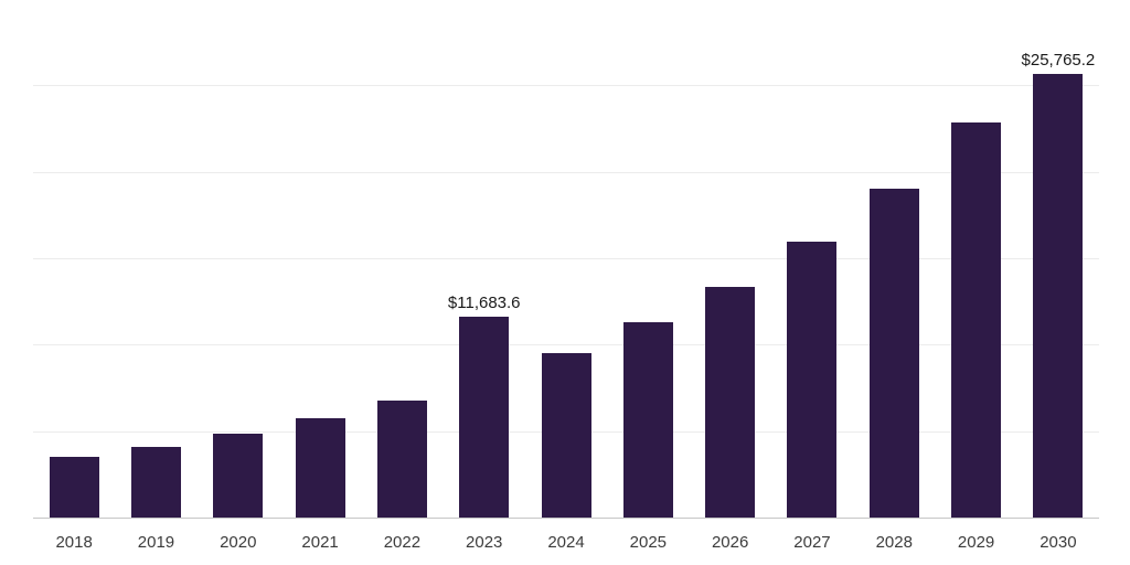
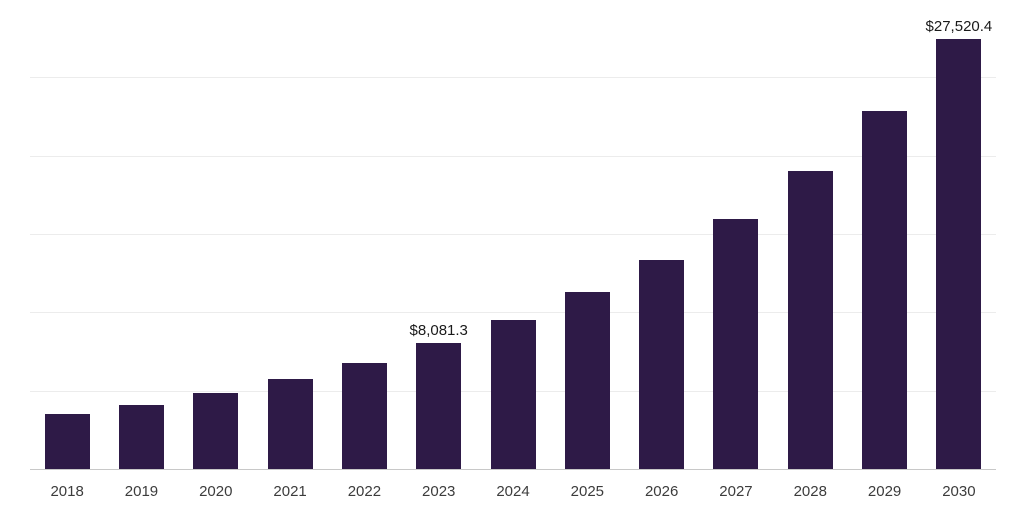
2023: $11,683.6 -> $8,081.3
2030: $25,765.2 -> $27,520.4
